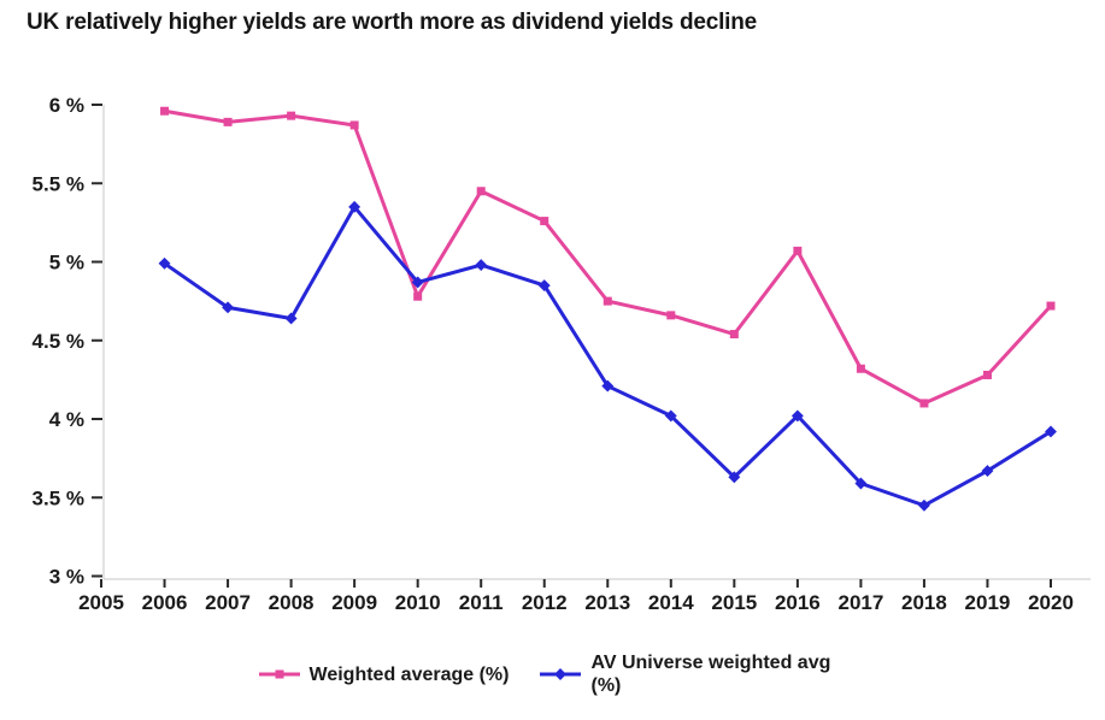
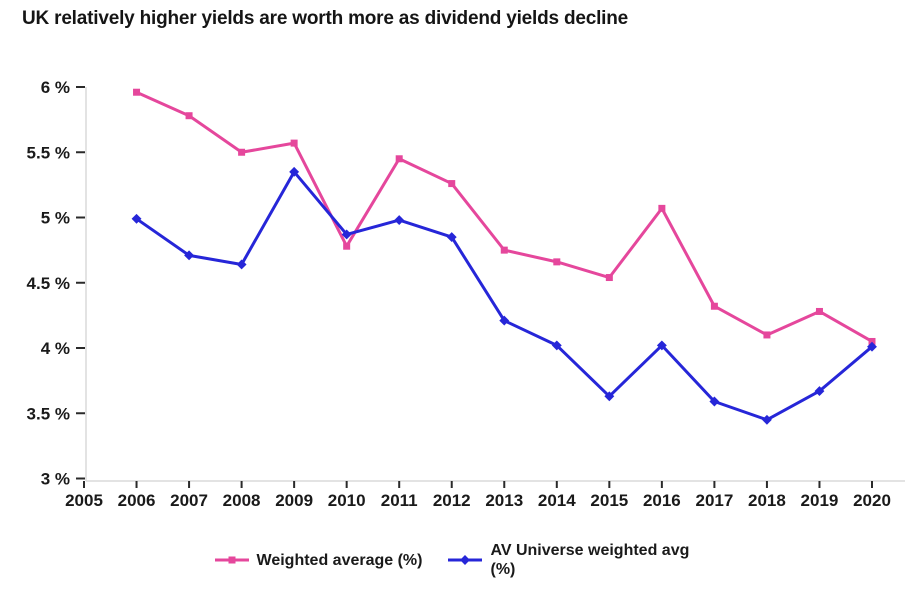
Weighted average (%)/2007: 5.89% -> 5.78%
Weighted average (%)/2008: 5.93% -> 5.50%
Weighted average (%)/2009: 5.87% -> 5.57%
Weighted average (%)/2020: 4.72% -> 4.05%
AV Universe weighted avg (%)/2020: 3.92% -> 4.01%
